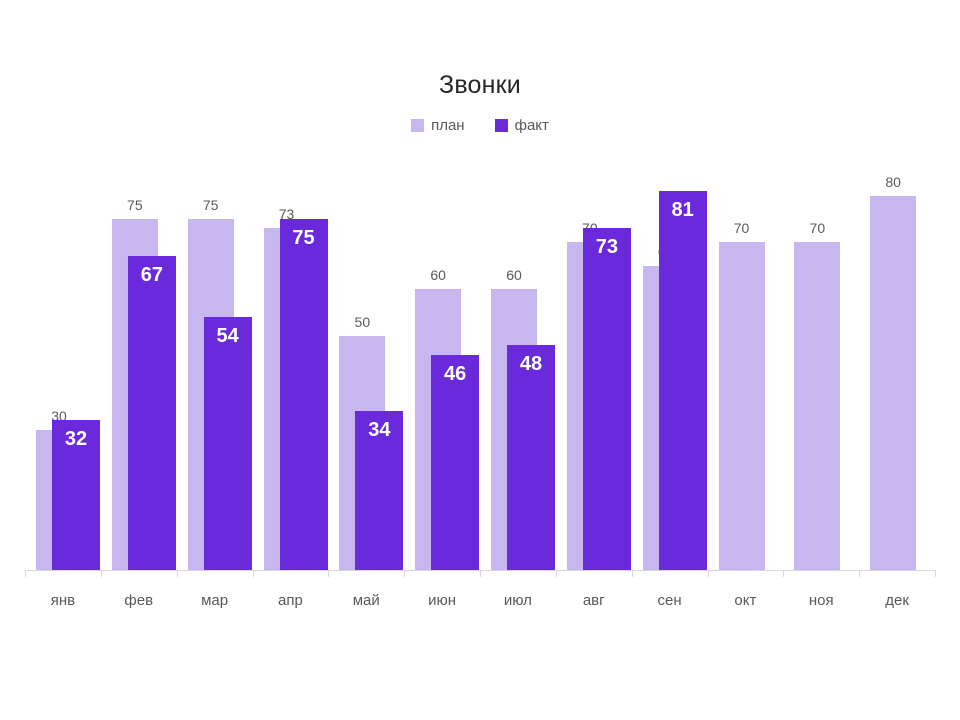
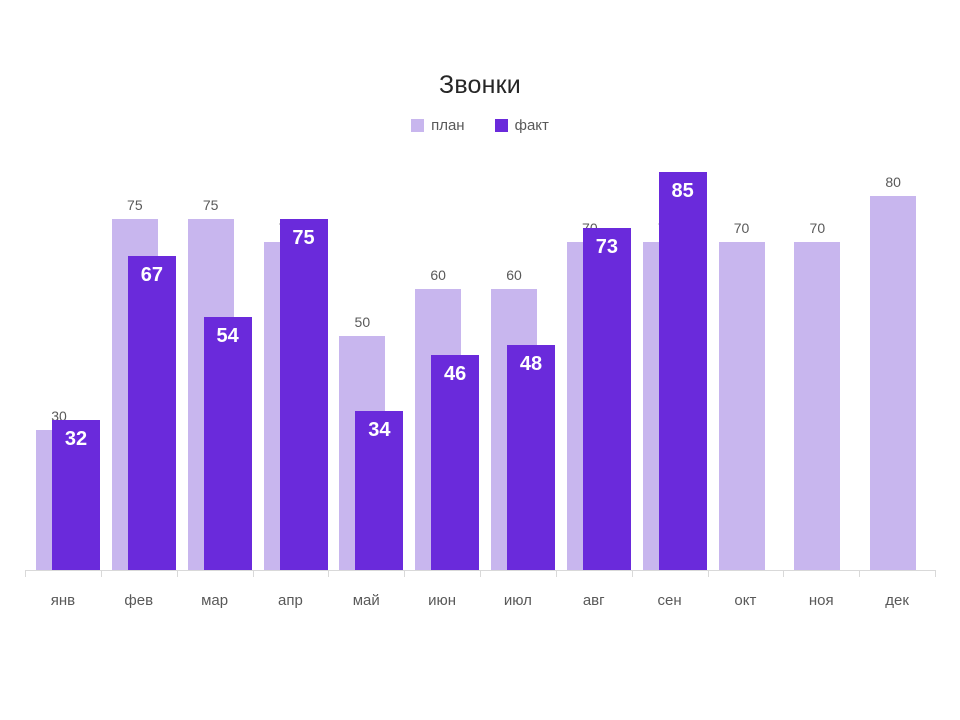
план/апр: 73 -> 70
план/сен: 65 -> 70
факт/сен: 81 -> 85
